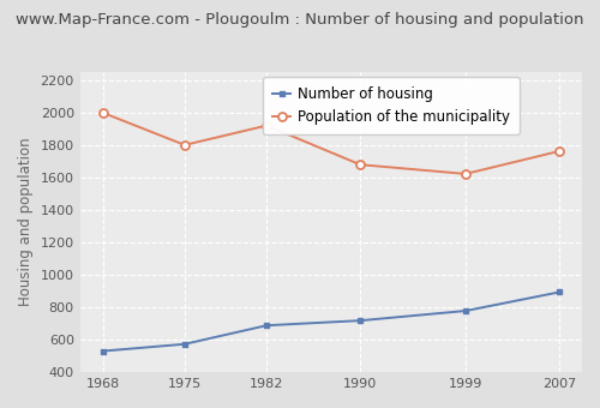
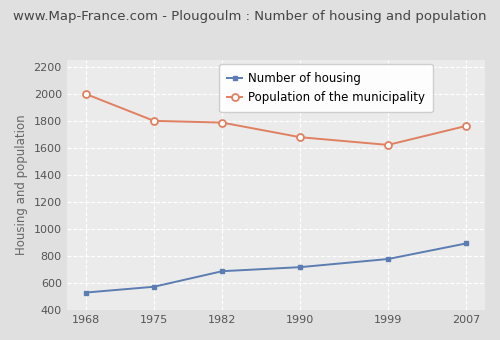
Population of the municipality/1982: 1920 -> 1790
